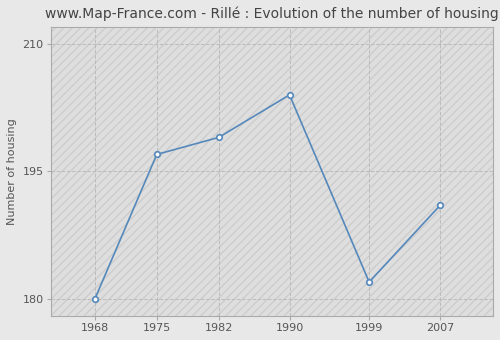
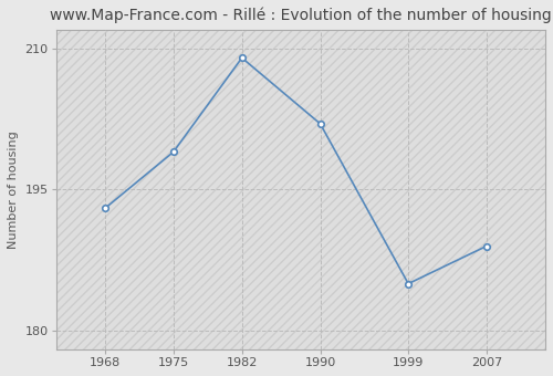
1968: 180 -> 193
1975: 197 -> 199
1982: 199 -> 209
1990: 204 -> 202
1999: 182 -> 185
2007: 191 -> 189
